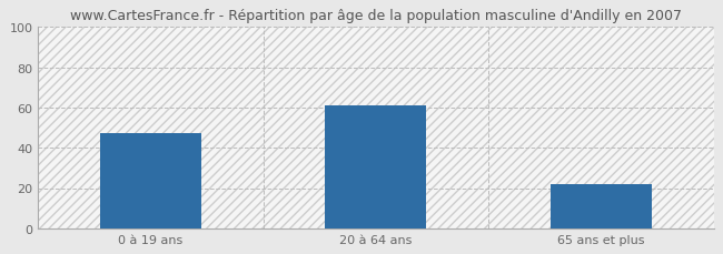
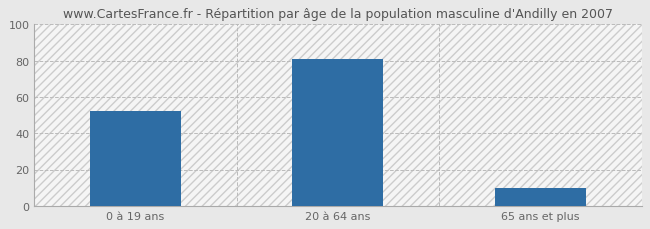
0 à 19 ans: 47 -> 52
20 à 64 ans: 61 -> 81
65 ans et plus: 22 -> 10
